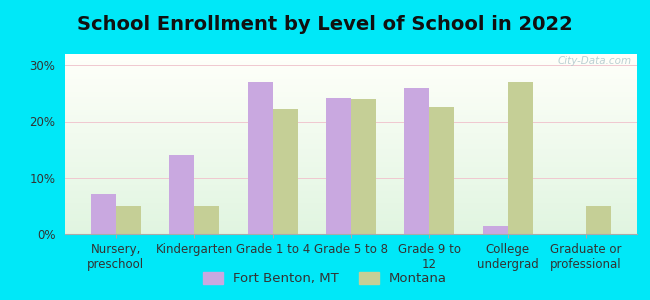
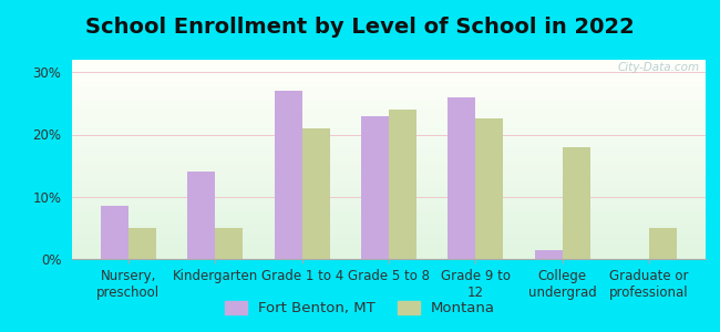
Fort Benton, MT/Nursery, preschool: 7.2% -> 8.5%
Montana/Grade 1 to 4: 22.2% -> 21.0%
Fort Benton, MT/Grade 5 to 8: 24.2% -> 23.0%
Montana/College undergrad: 27.0% -> 18.0%
